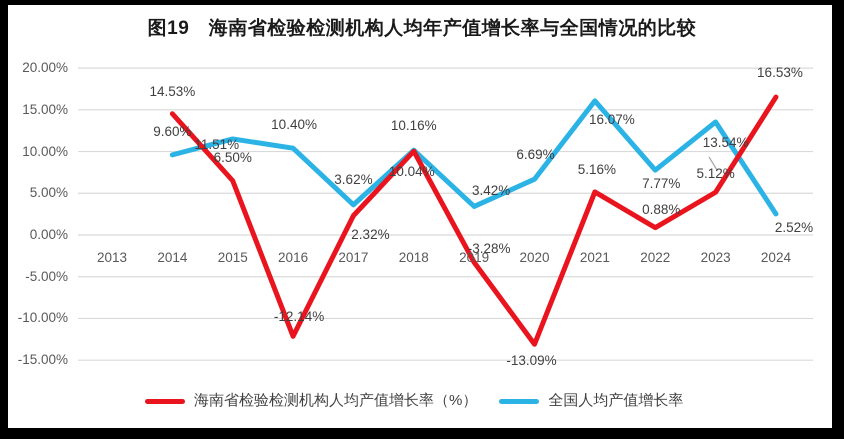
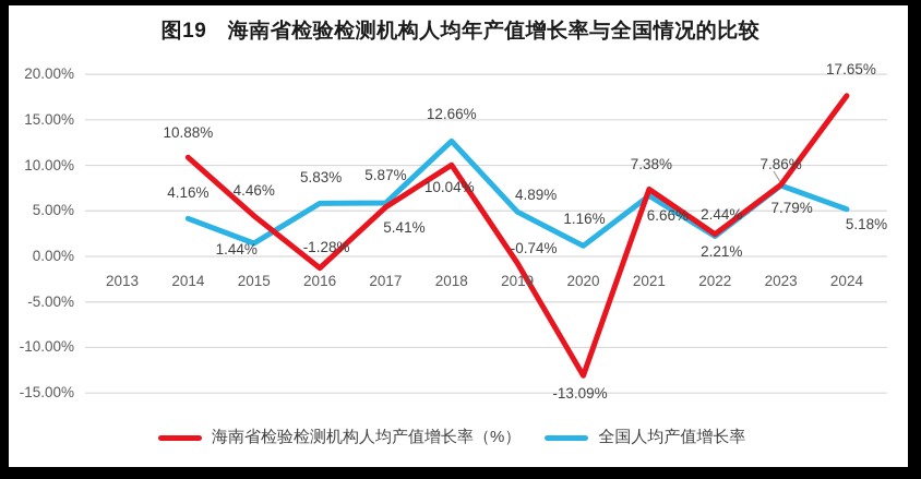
海南省检验检测机构人均产值增长率（%）/2014: 14.53% -> 10.88%
全国人均产值增长率/2014: 9.60% -> 4.16%
海南省检验检测机构人均产值增长率（%）/2015: 6.50% -> 4.46%
全国人均产值增长率/2015: 11.51% -> 1.44%
海南省检验检测机构人均产值增长率（%）/2016: -12.14% -> -1.28%
全国人均产值增长率/2016: 10.40% -> 5.83%
海南省检验检测机构人均产值增长率（%）/2017: 2.32% -> 5.41%
全国人均产值增长率/2017: 3.62% -> 5.87%
全国人均产值增长率/2018: 10.16% -> 12.66%
海南省检验检测机构人均产值增长率（%）/2019: -3.28% -> -0.74%
全国人均产值增长率/2019: 3.42% -> 4.89%
全国人均产值增长率/2020: 6.69% -> 1.16%
海南省检验检测机构人均产值增长率（%）/2021: 5.16% -> 7.38%
全国人均产值增长率/2021: 16.07% -> 6.66%
海南省检验检测机构人均产值增长率（%）/2022: 0.88% -> 2.44%
全国人均产值增长率/2022: 7.77% -> 2.21%
海南省检验检测机构人均产值增长率（%）/2023: 5.12% -> 7.86%
全国人均产值增长率/2023: 13.54% -> 7.79%
海南省检验检测机构人均产值增长率（%）/2024: 16.53% -> 17.65%
全国人均产值增长率/2024: 2.52% -> 5.18%
